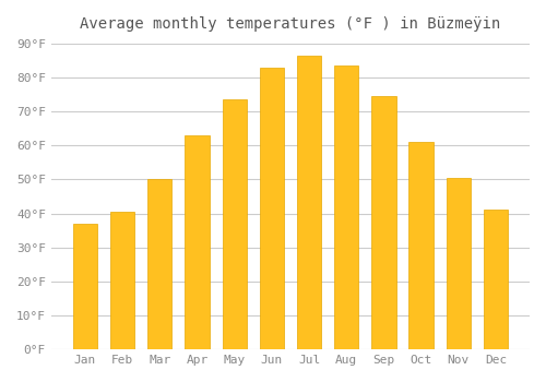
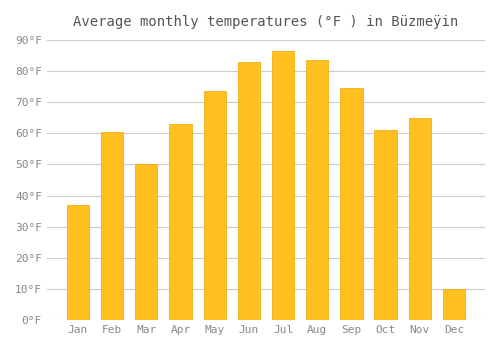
Feb: 40.5°F -> 60.5°F
Nov: 50.5°F -> 65.0°F
Dec: 41.0°F -> 10.0°F
